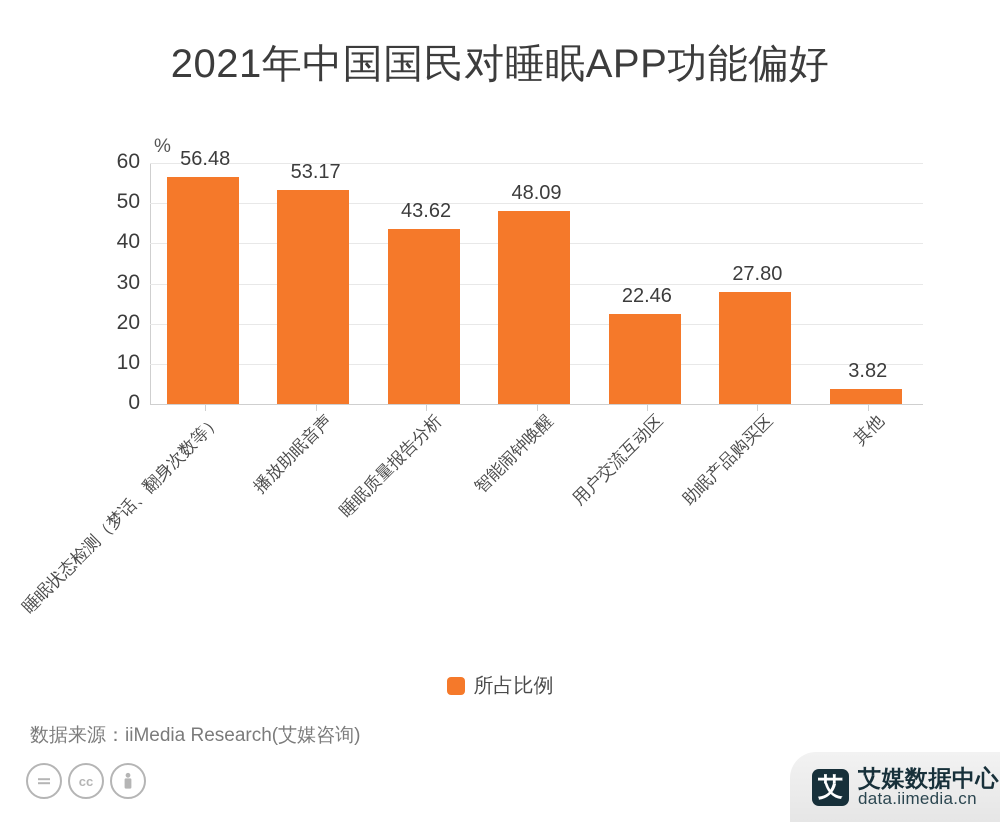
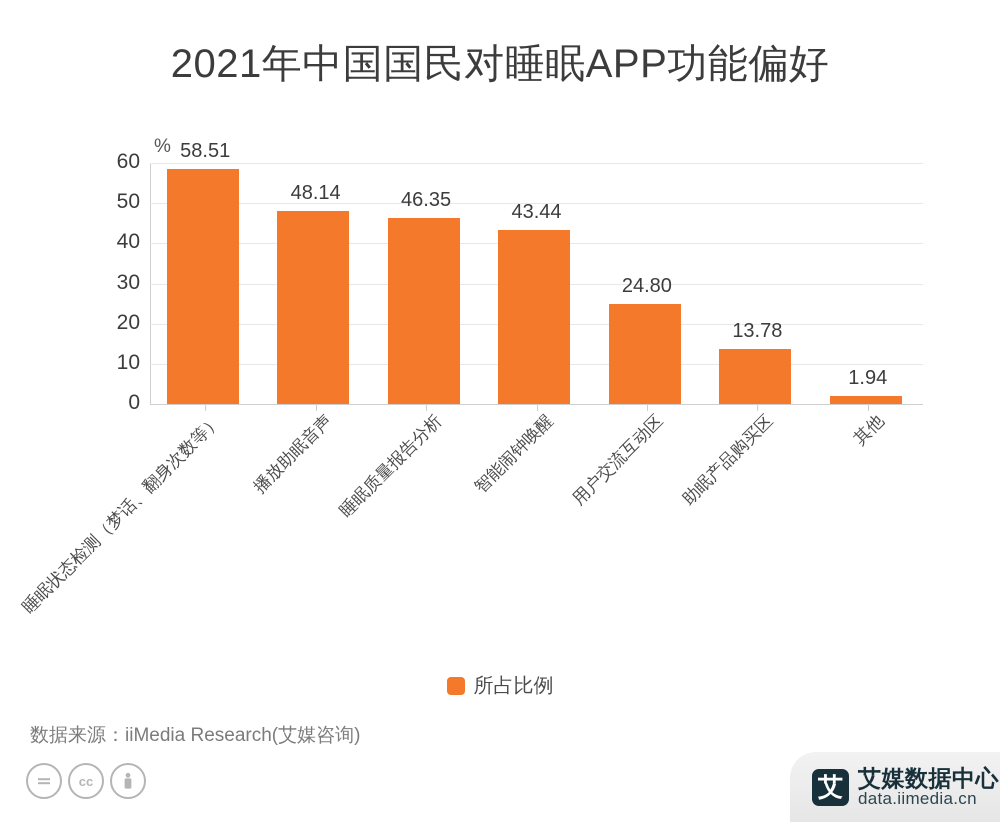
睡眠状态检测（梦话、翻身次数等）: 56.48 -> 58.51
播放助眠音声: 53.17 -> 48.14
睡眠质量报告分析: 43.62 -> 46.35
智能闹钟唤醒: 48.09 -> 43.44
用户交流互动区: 22.46 -> 24.80
助眠产品购买区: 27.80 -> 13.78
其他: 3.82 -> 1.94
